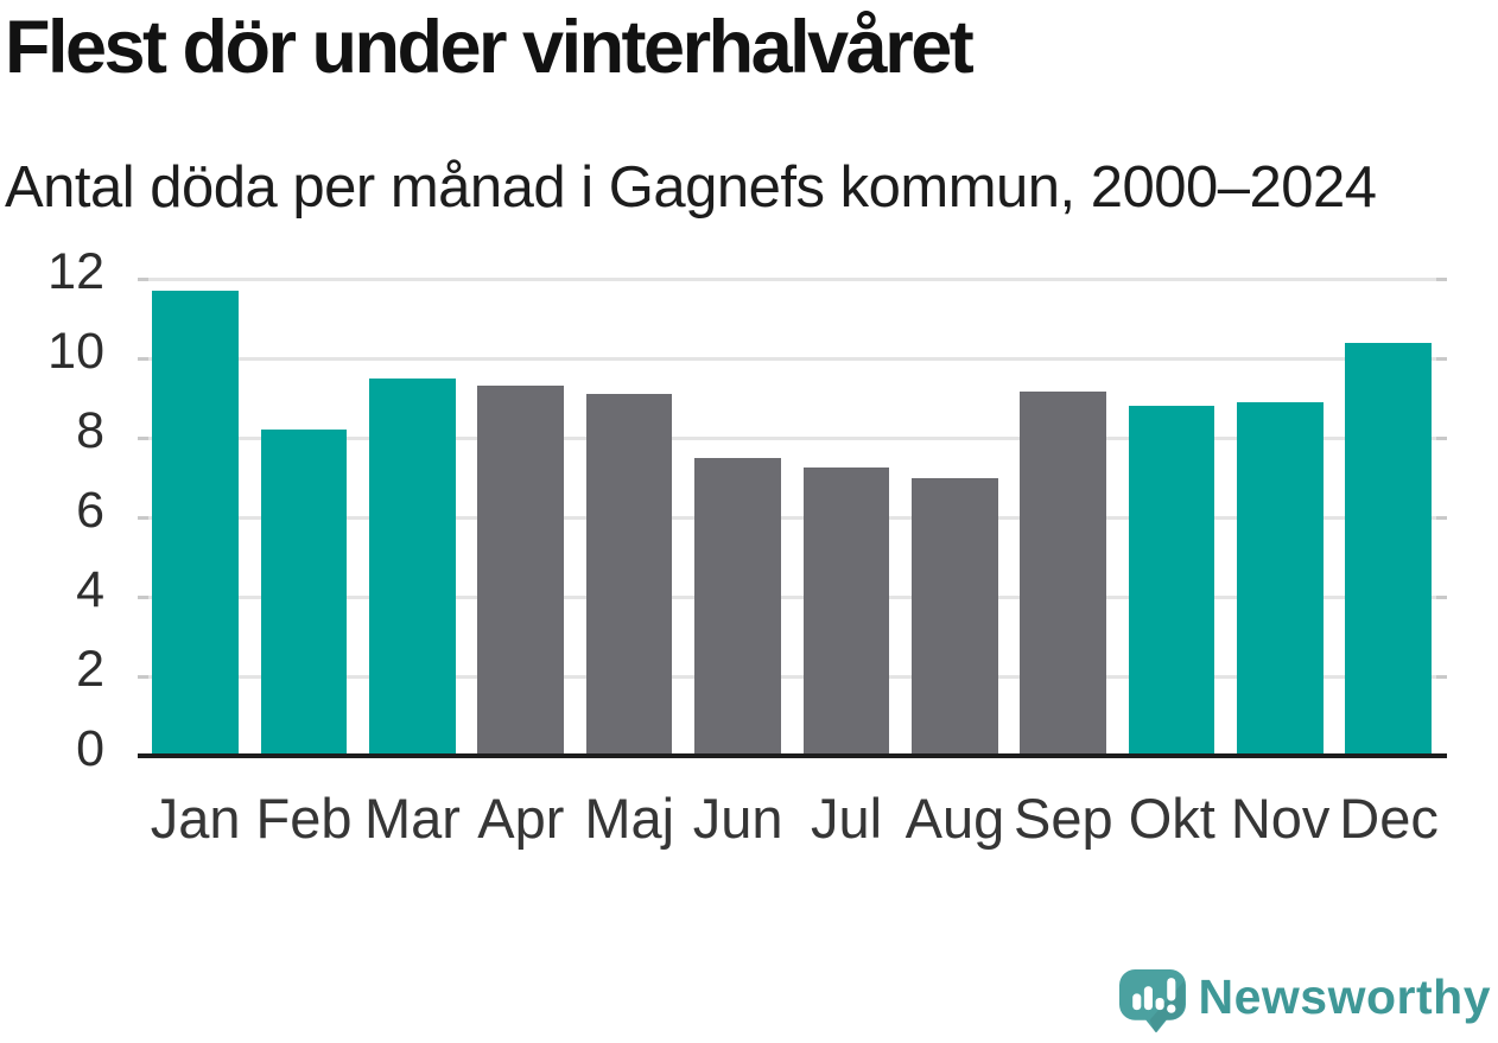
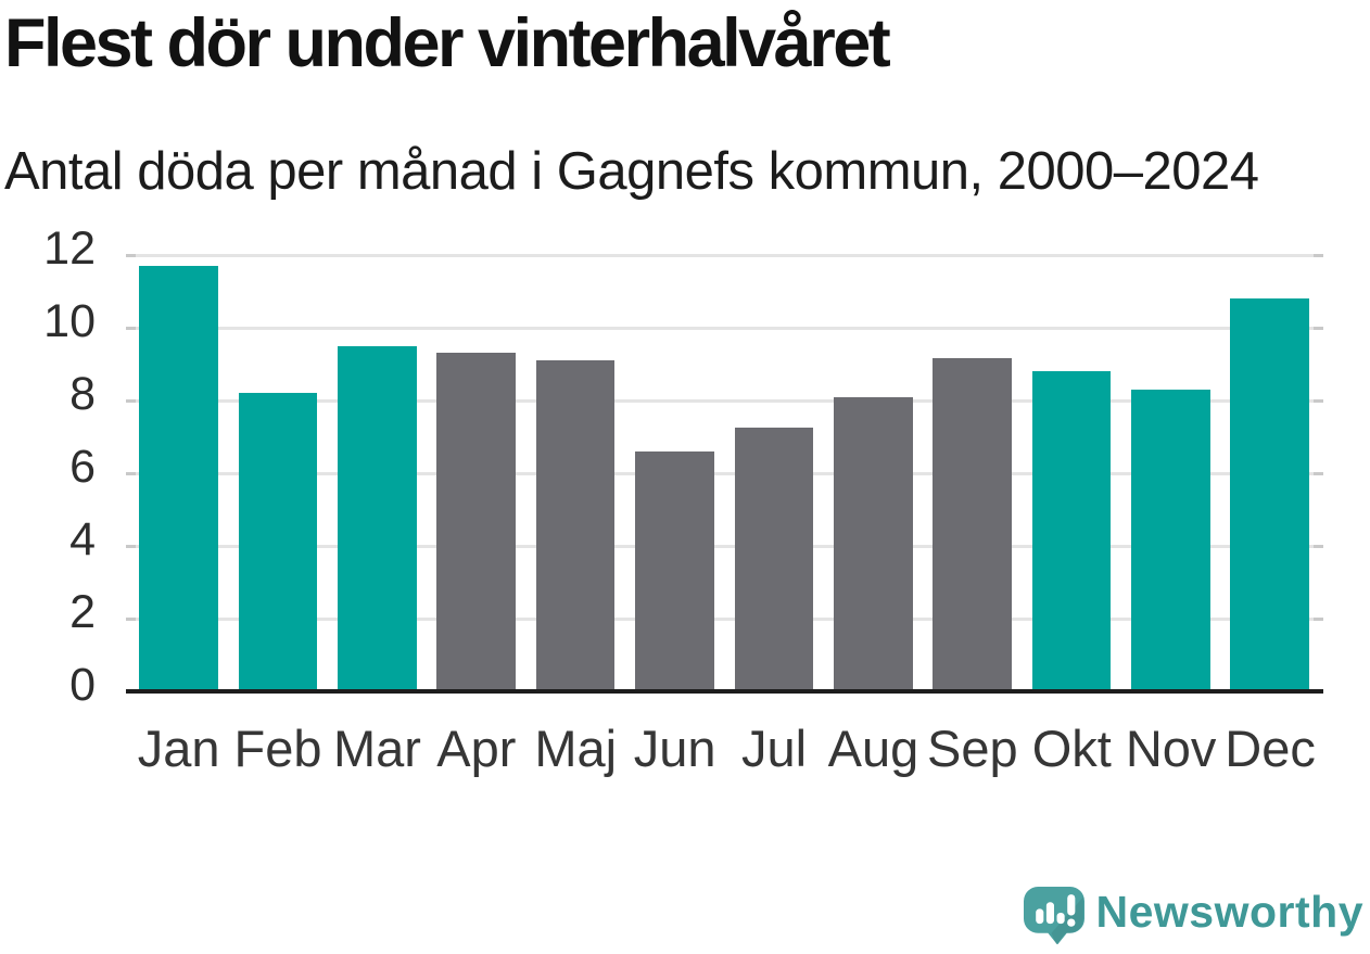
Jun: 7.5 -> 6.6
Aug: 7.0 -> 8.1
Nov: 8.9 -> 8.3
Dec: 10.4 -> 10.8
